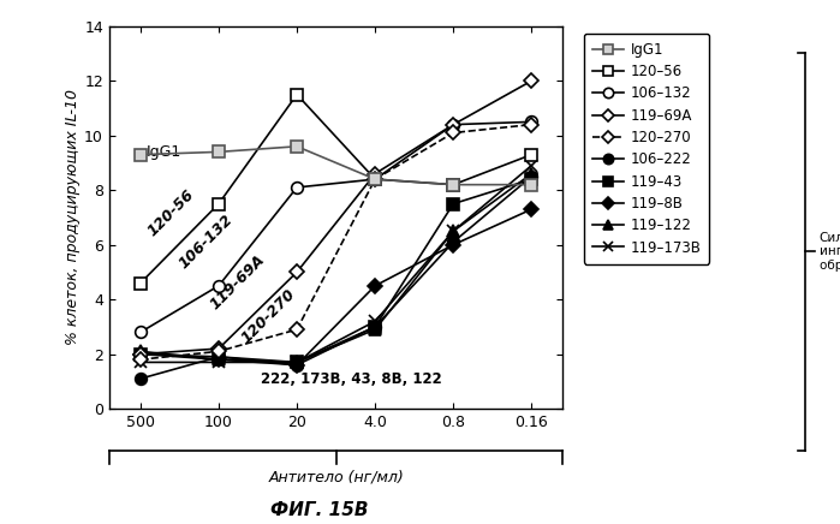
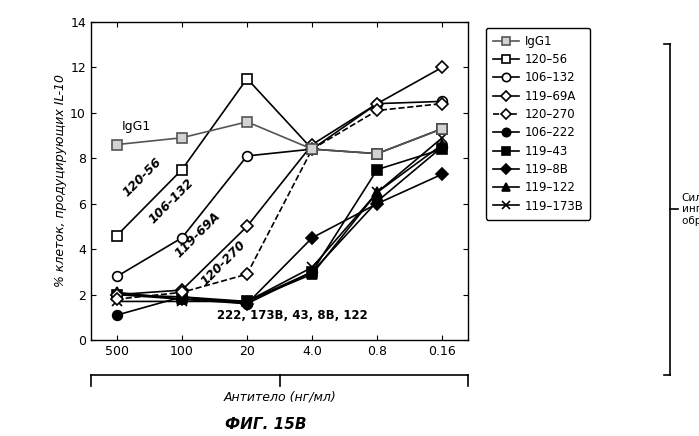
IgG1/500: 9.3 -> 8.6
IgG1/100: 9.4 -> 8.9
IgG1/0.16: 8.2 -> 9.3
